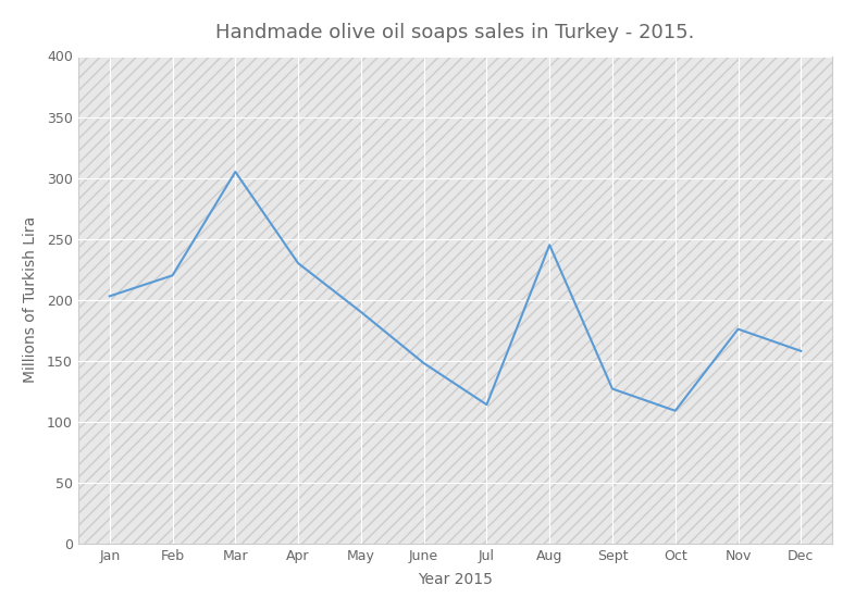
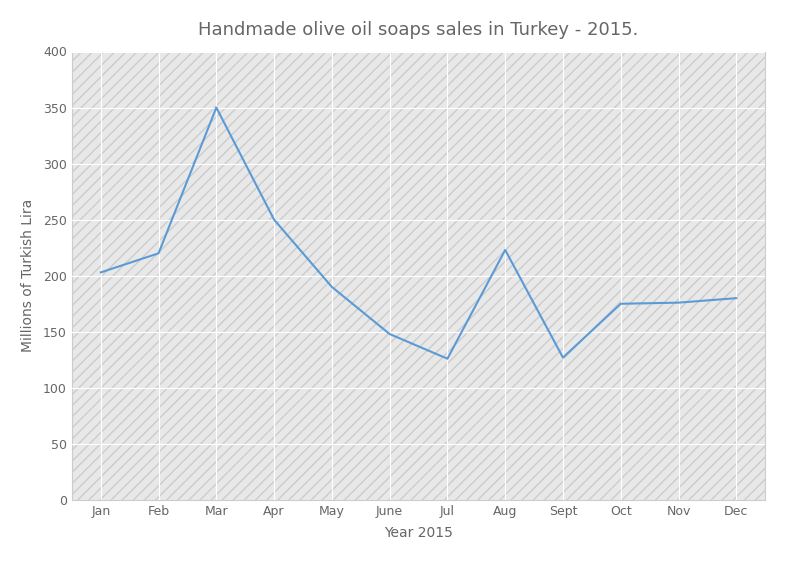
Mar: 305 -> 350
Apr: 230 -> 250
Jul: 114 -> 126
Aug: 245 -> 223
Oct: 109 -> 175
Dec: 158 -> 180
